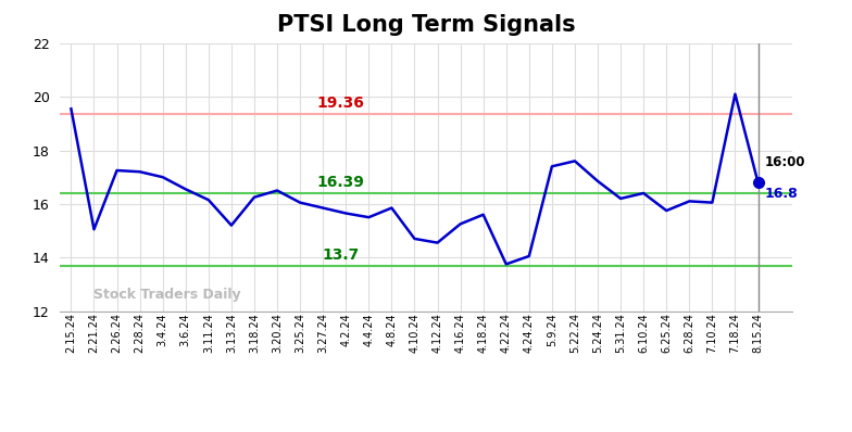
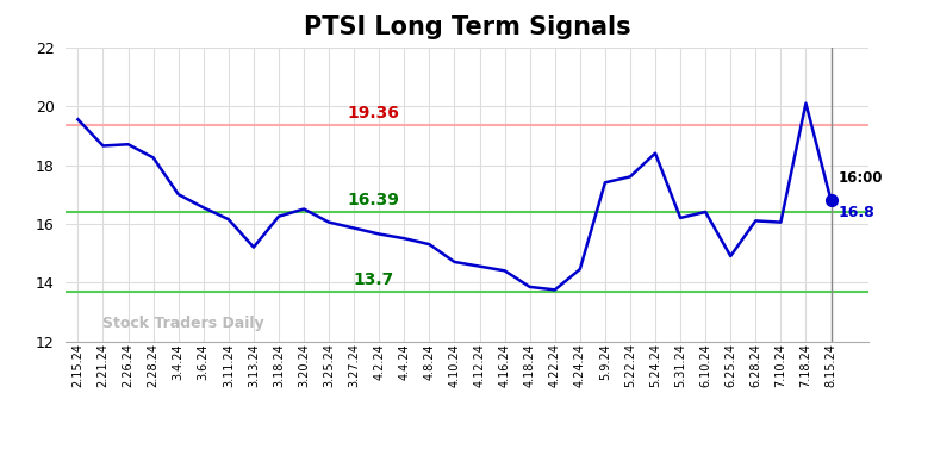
2.21.24: 15.05 -> 18.65
2.26.24: 17.25 -> 18.70
2.28.24: 17.20 -> 18.25
4.8.24: 15.85 -> 15.30
4.16.24: 15.25 -> 14.40
4.18.24: 15.60 -> 13.85
4.24.24: 14.05 -> 14.45
5.24.24: 16.85 -> 18.40
6.25.24: 15.75 -> 14.90
